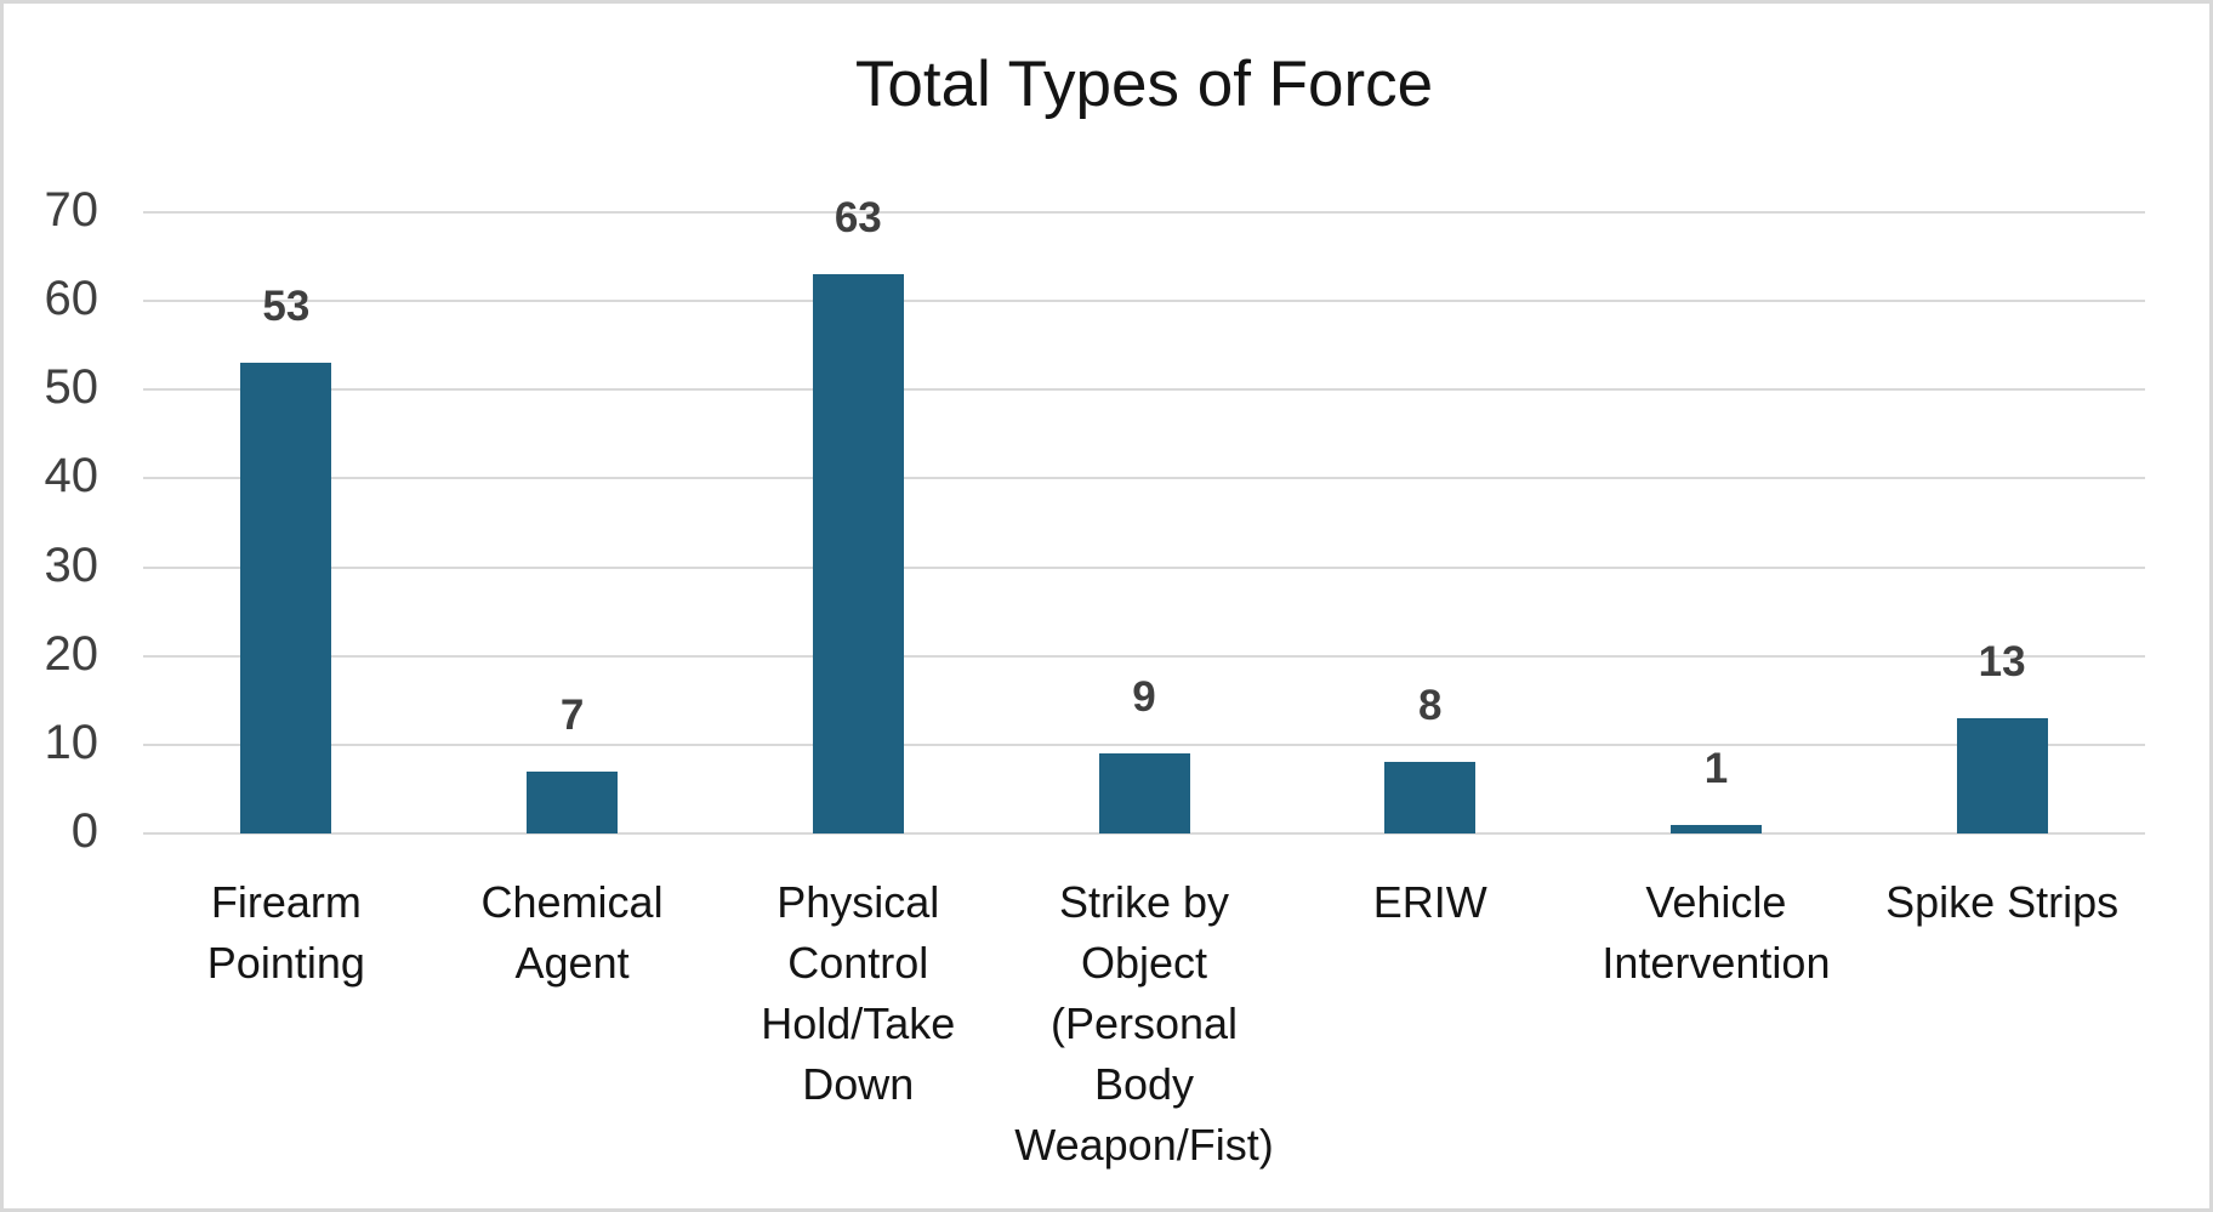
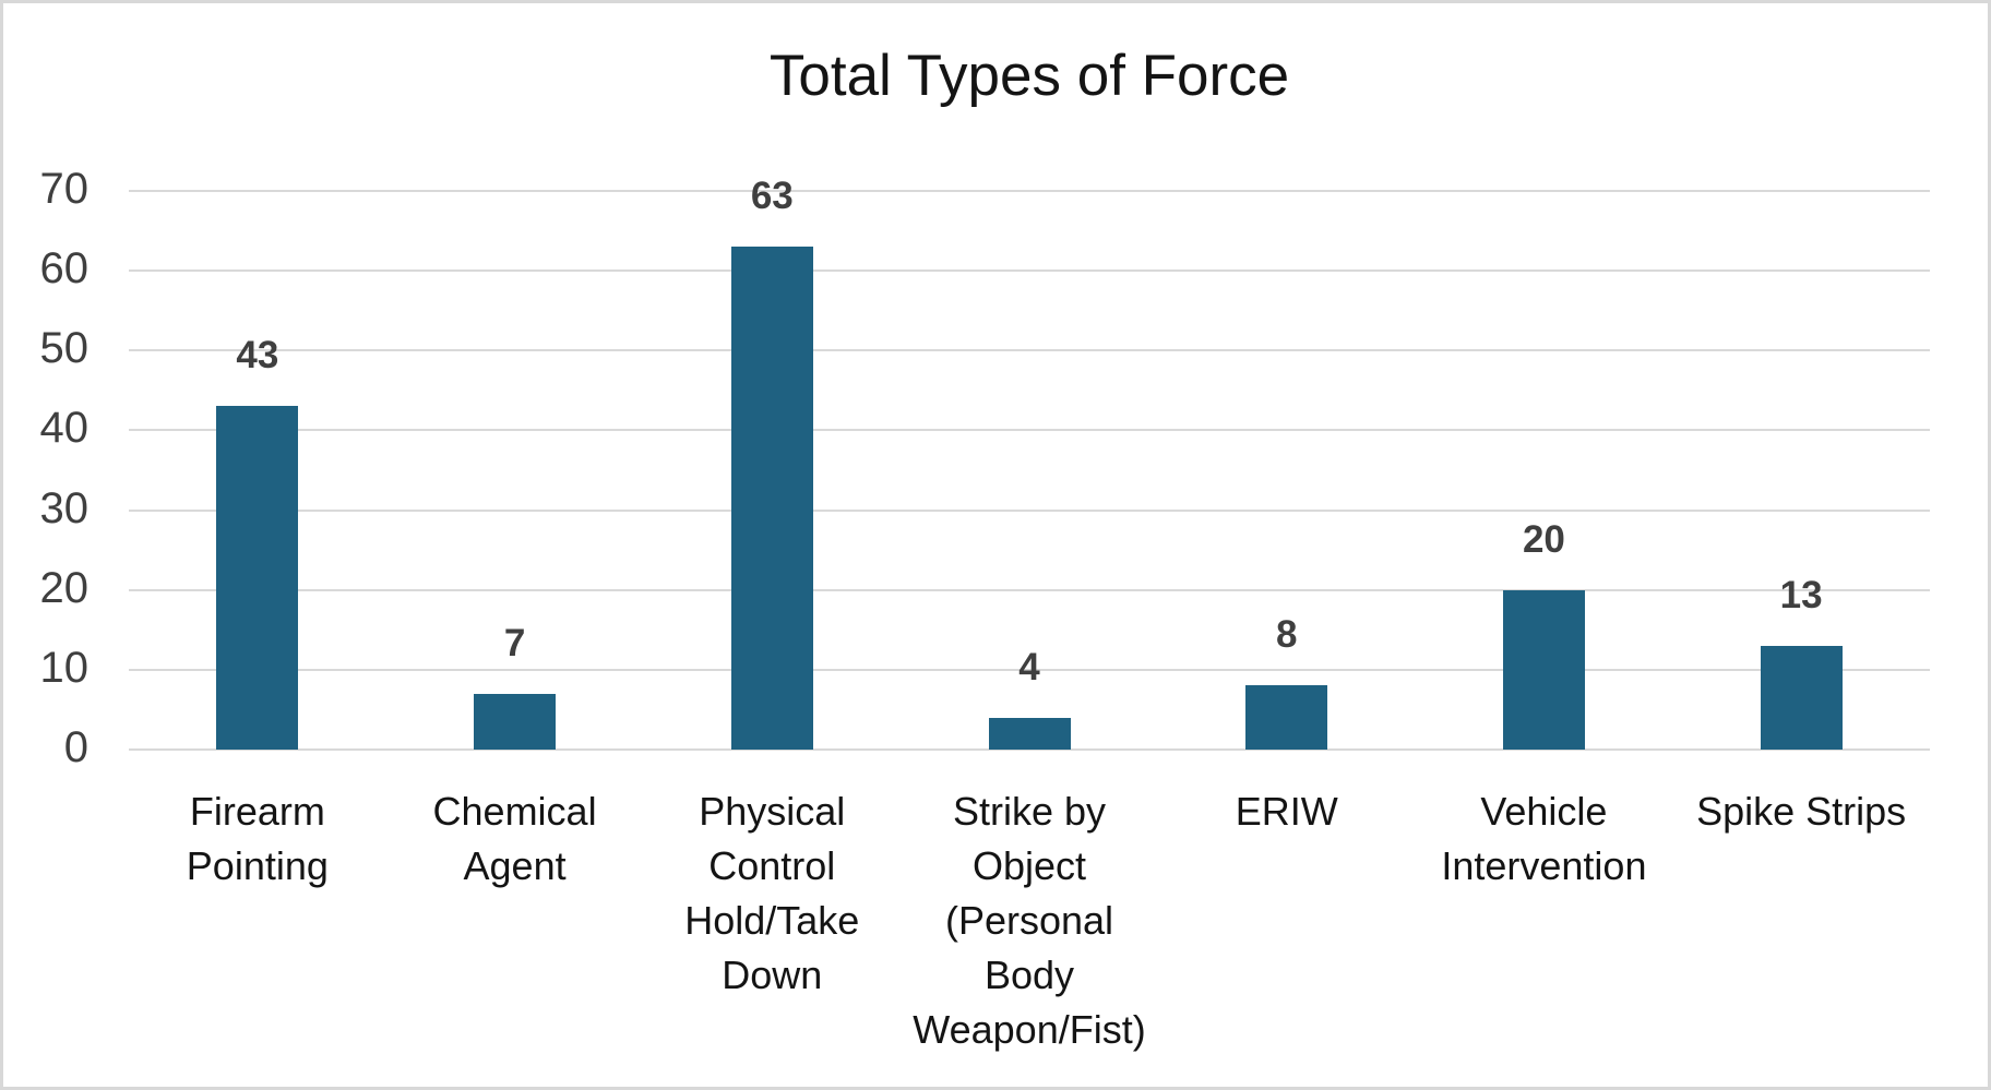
Firearm Pointing: 53 -> 43
Strike by Object (Personal Body Weapon/Fist): 9 -> 4
Vehicle Intervention: 1 -> 20
